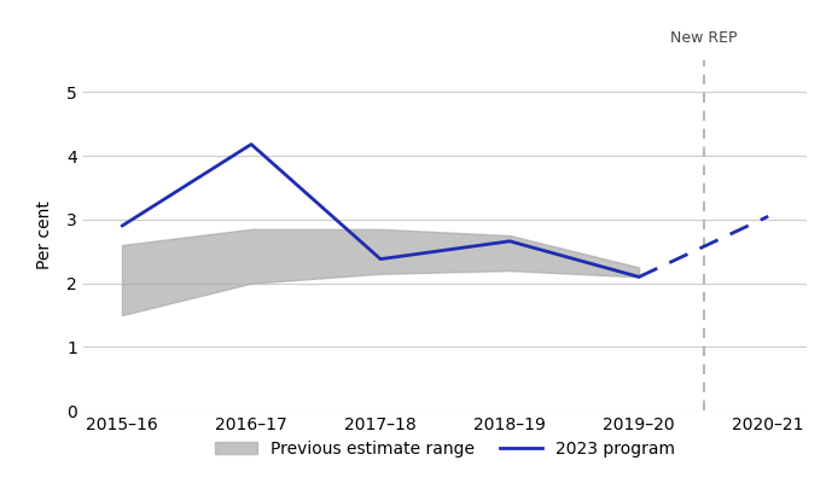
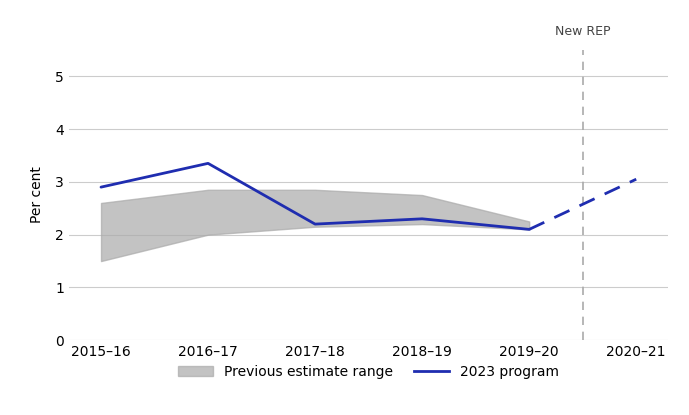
2023 program/2016–17: 4.18 -> 3.35
2023 program/2017–18: 2.38 -> 2.20
2023 program/2018–19: 2.66 -> 2.30
